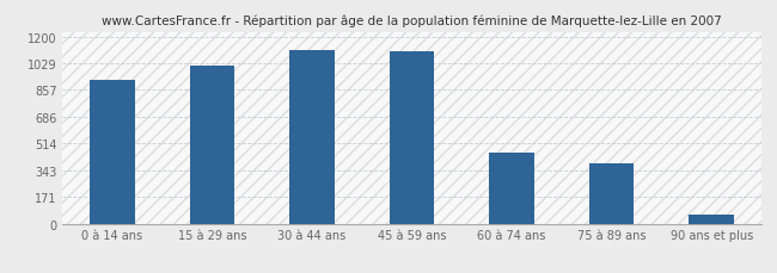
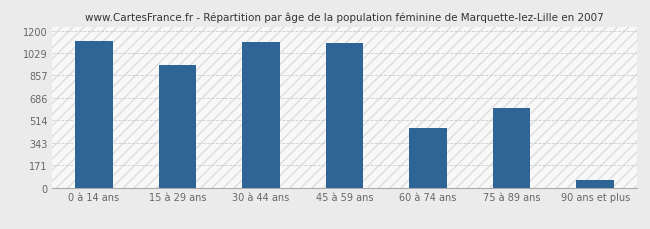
0 à 14 ans: 920 -> 1120
15 à 29 ans: 1010 -> 940
75 à 89 ans: 390 -> 610
